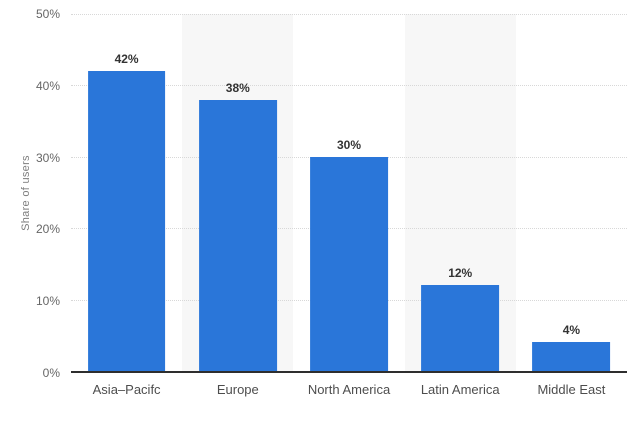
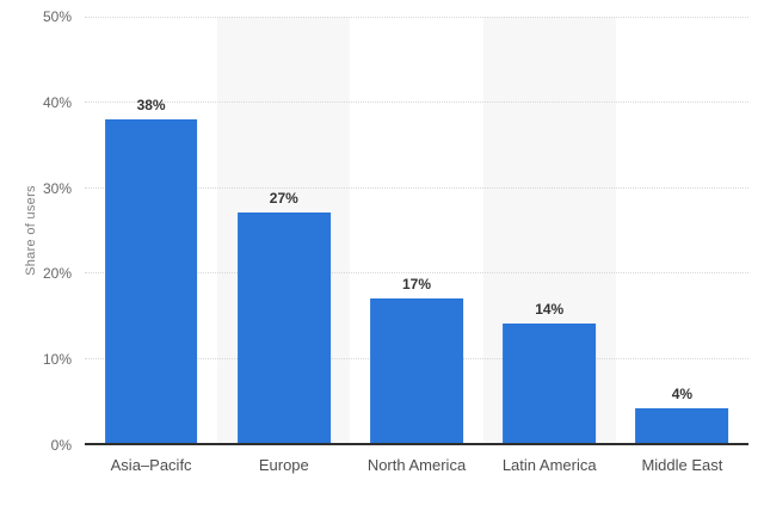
Asia–Pacifc: 42% -> 38%
Europe: 38% -> 27%
North America: 30% -> 17%
Latin America: 12% -> 14%
